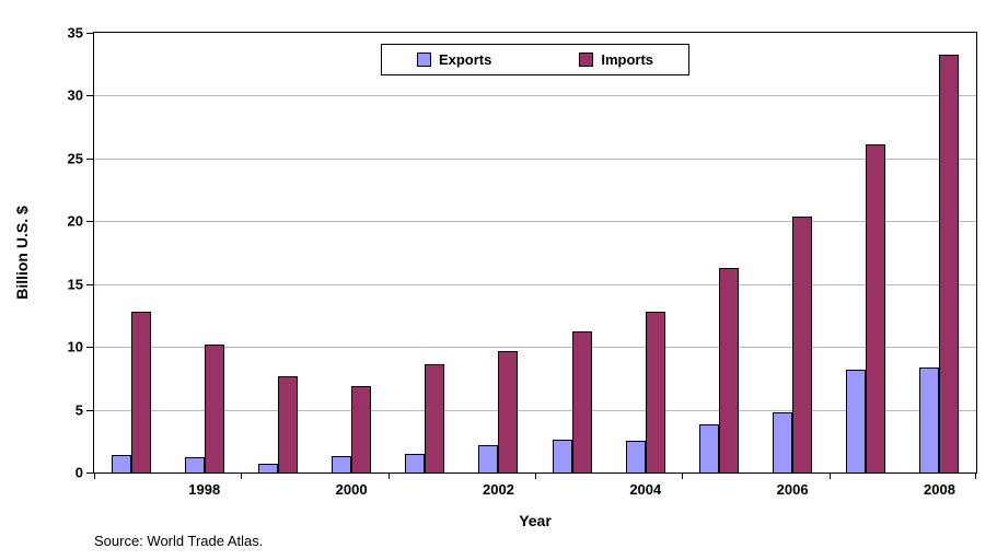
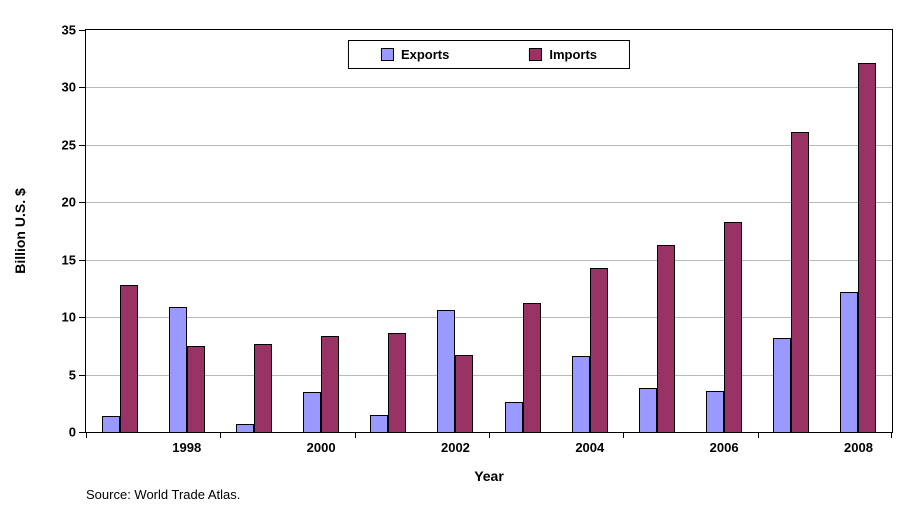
Exports/1998: 1.2 -> 10.9
Imports/1998: 10.2 -> 7.5
Exports/2000: 1.3 -> 3.5
Imports/2000: 6.9 -> 8.4
Exports/2002: 2.2 -> 10.6
Imports/2002: 9.7 -> 6.7
Exports/2004: 2.5 -> 6.6
Imports/2004: 12.8 -> 14.3
Exports/2006: 4.8 -> 3.6
Imports/2006: 20.4 -> 18.3
Exports/2008: 8.4 -> 12.2
Imports/2008: 33.3 -> 32.1
